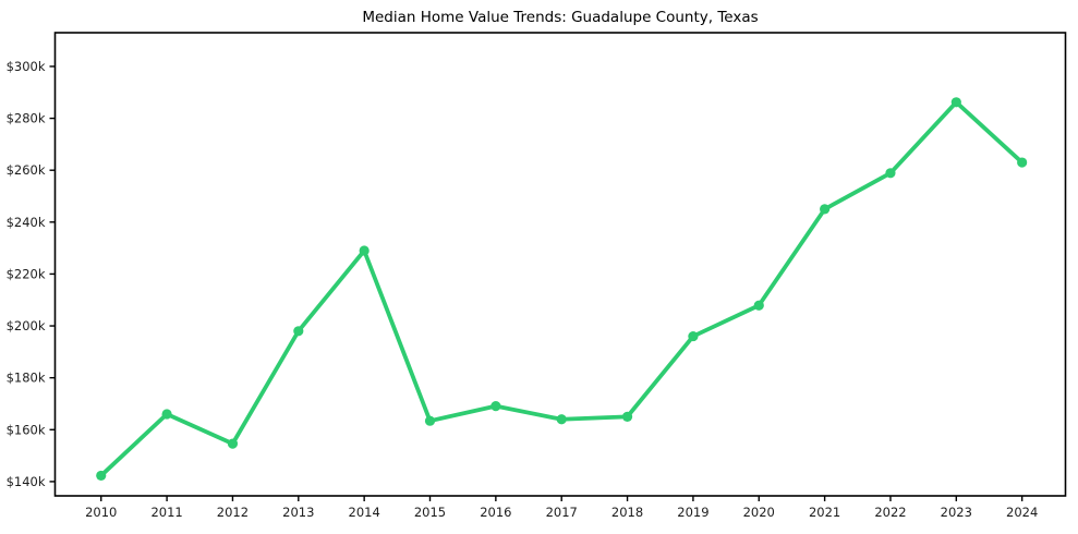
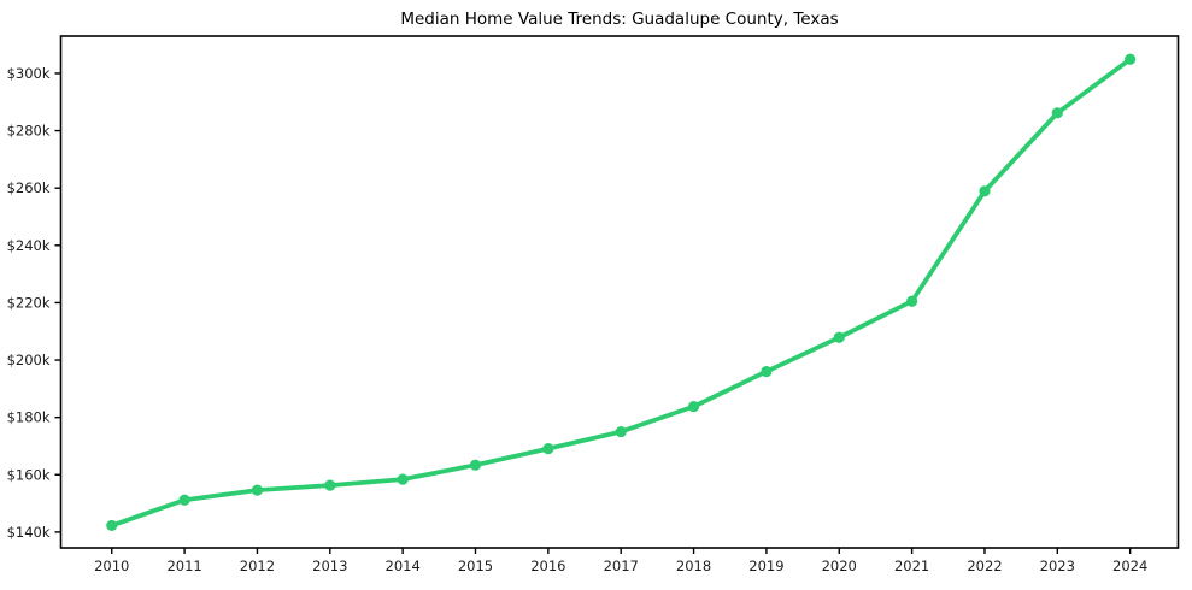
2011: $166k -> $151k
2013: $198k -> $156k
2014: $229k -> $158k
2017: $164k -> $175k
2018: $165k -> $184k
2021: $245k -> $220k
2024: $263k -> $305k
